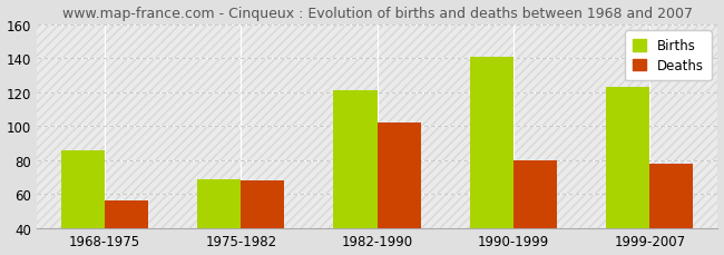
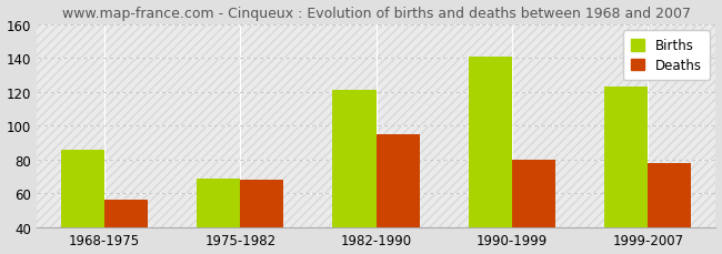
Deaths/1982-1990: 102 -> 95
